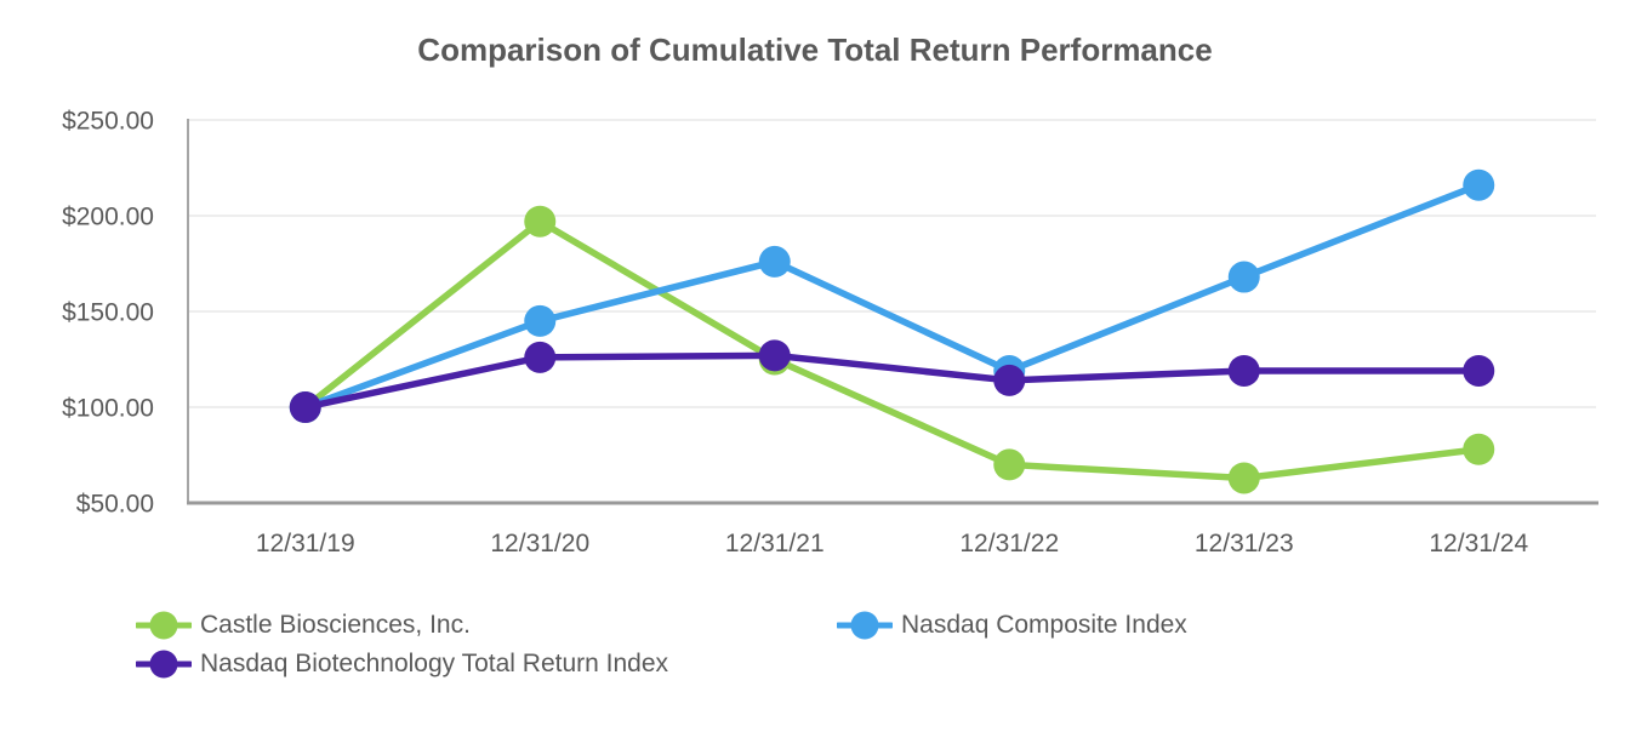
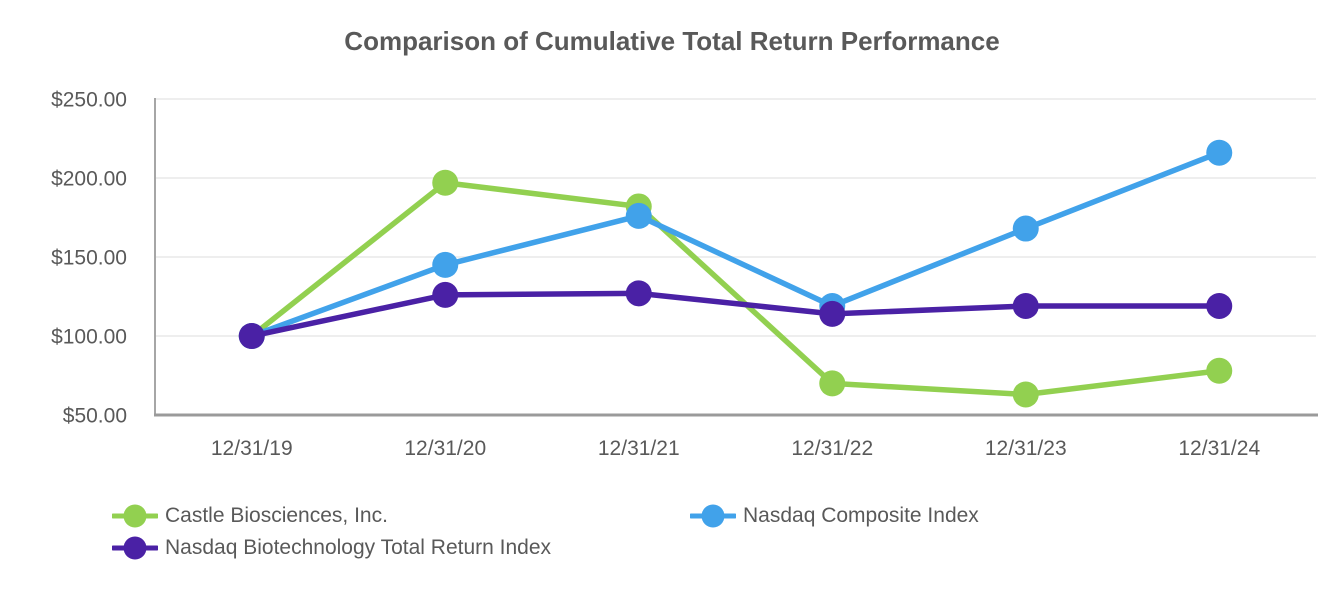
Castle Biosciences, Inc./12/31/21: $125 -> $182
